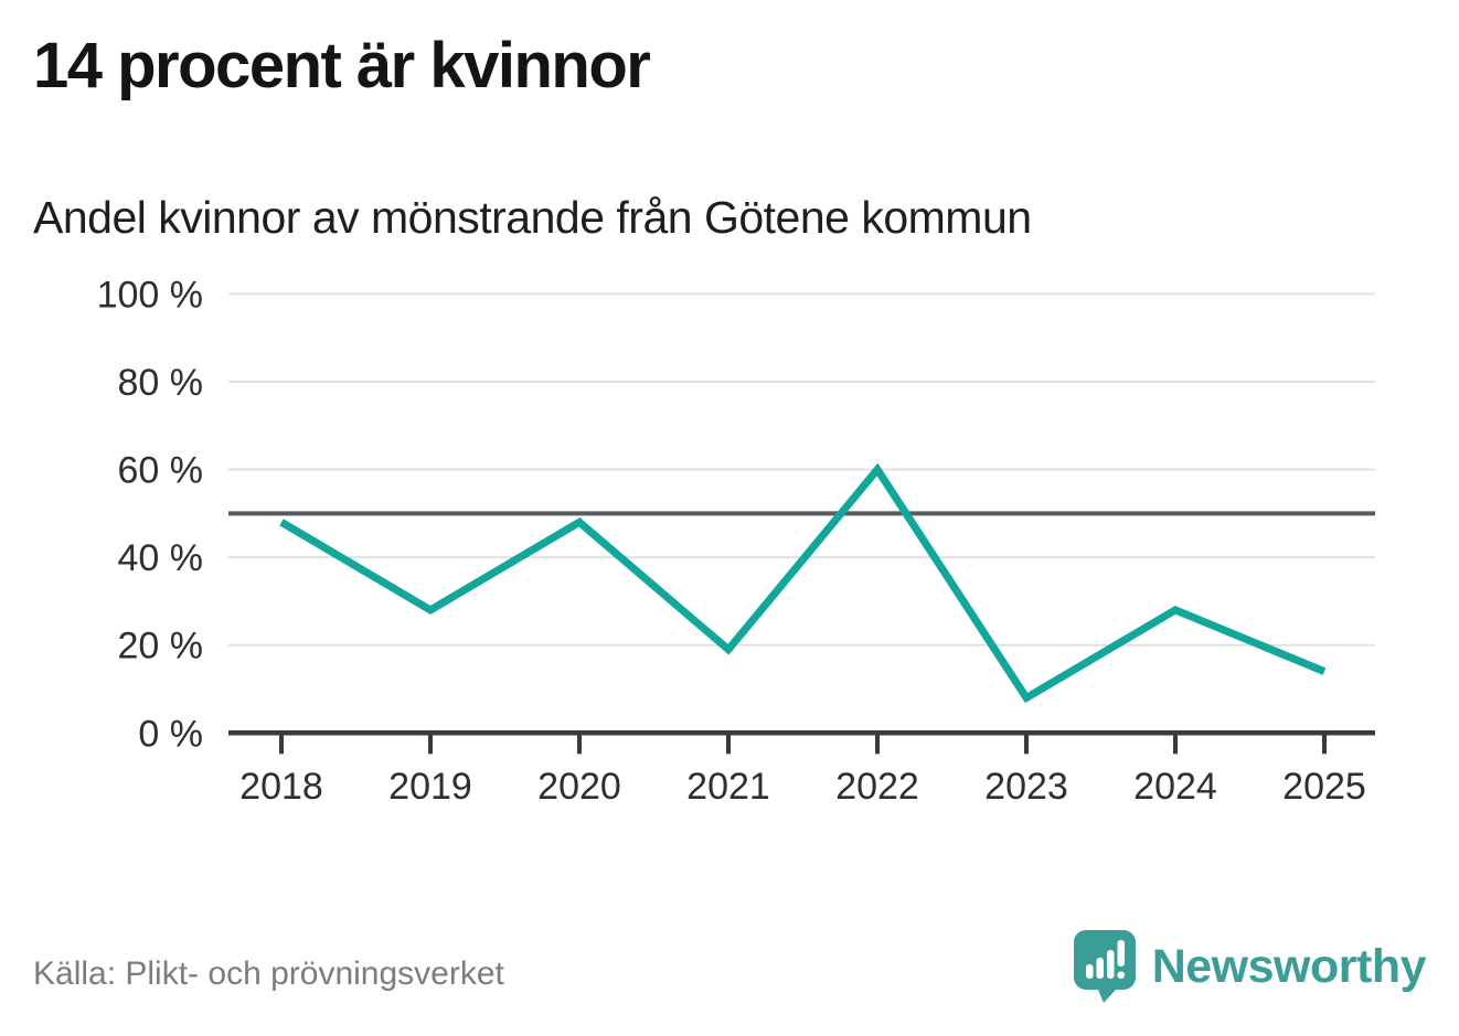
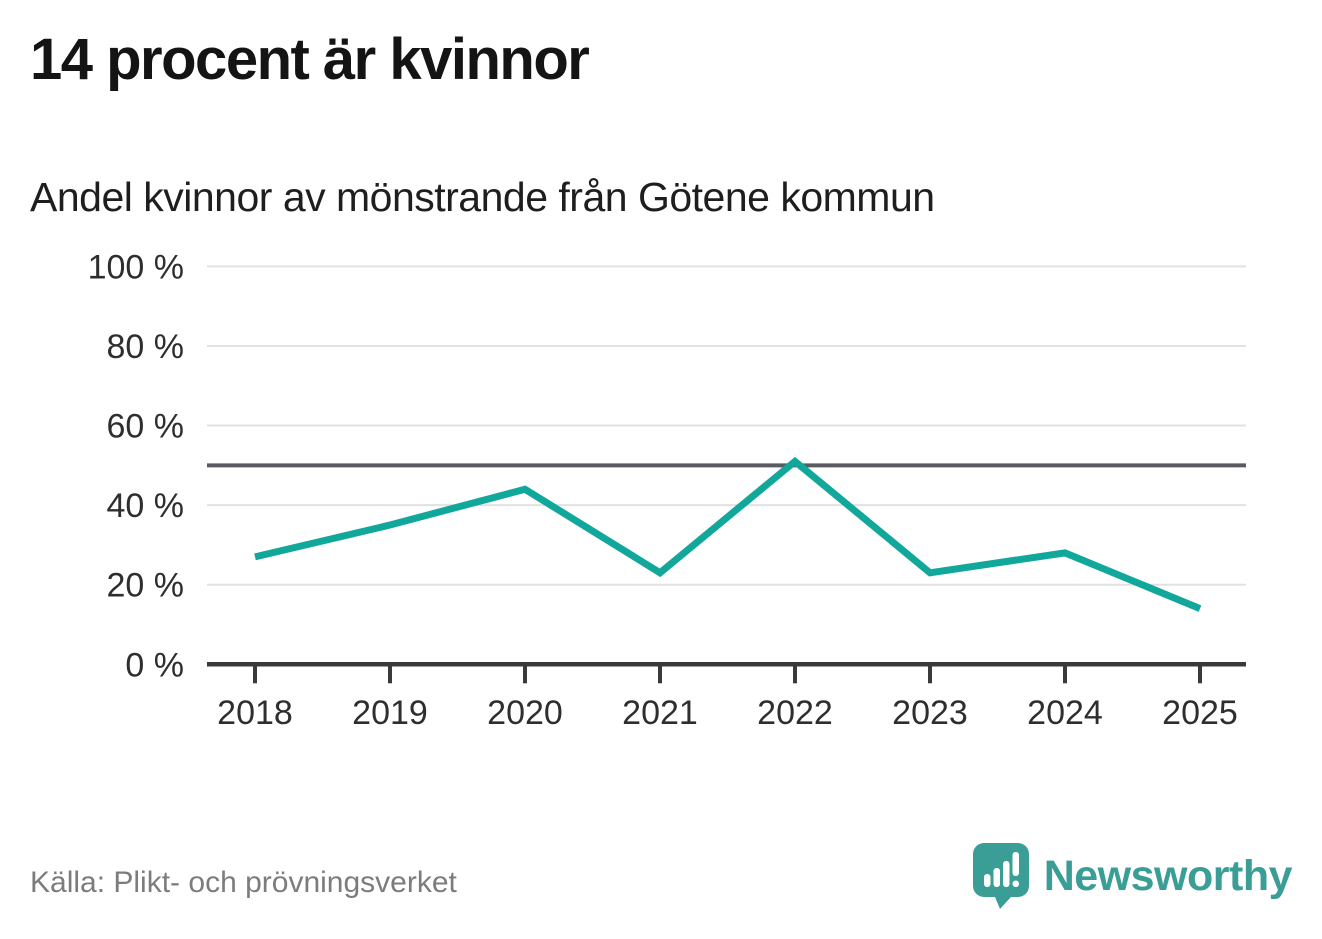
2018: 48% -> 27%
2019: 28% -> 35%
2020: 48% -> 44%
2021: 19% -> 23%
2022: 60% -> 51%
2023: 8% -> 23%
